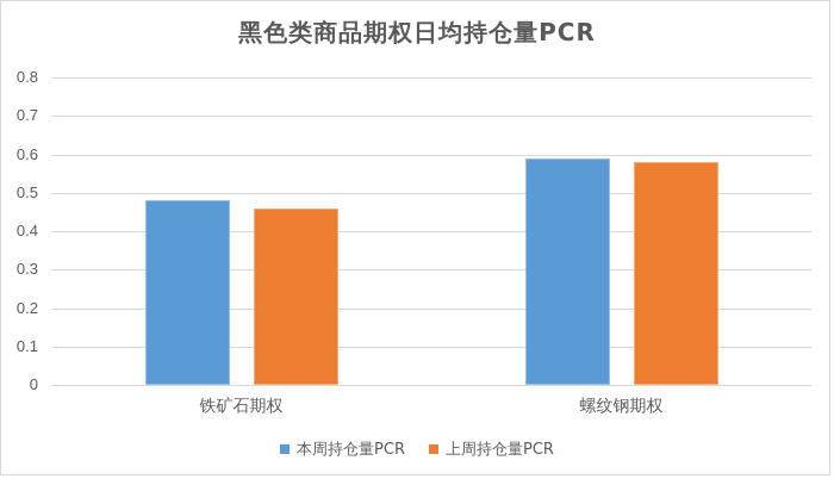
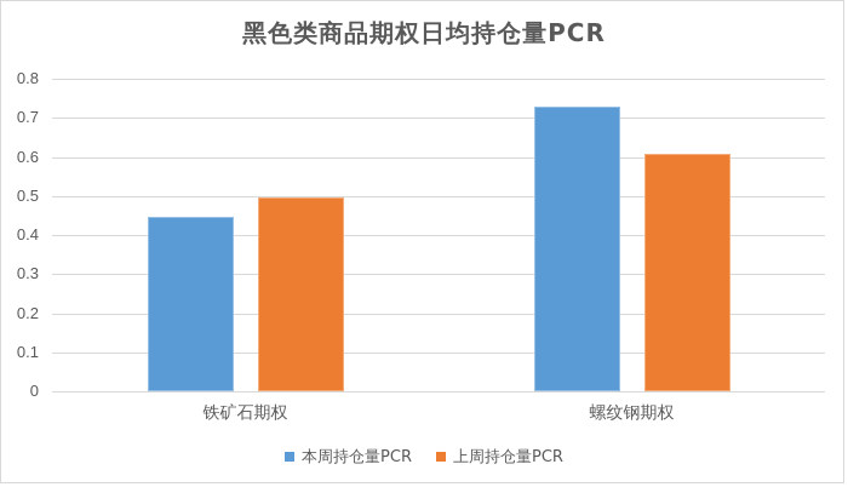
本周持仓量PCR/铁矿石期权: 0.48 -> 0.45
上周持仓量PCR/铁矿石期权: 0.46 -> 0.49
本周持仓量PCR/螺纹钢期权: 0.59 -> 0.73
上周持仓量PCR/螺纹钢期权: 0.58 -> 0.61
